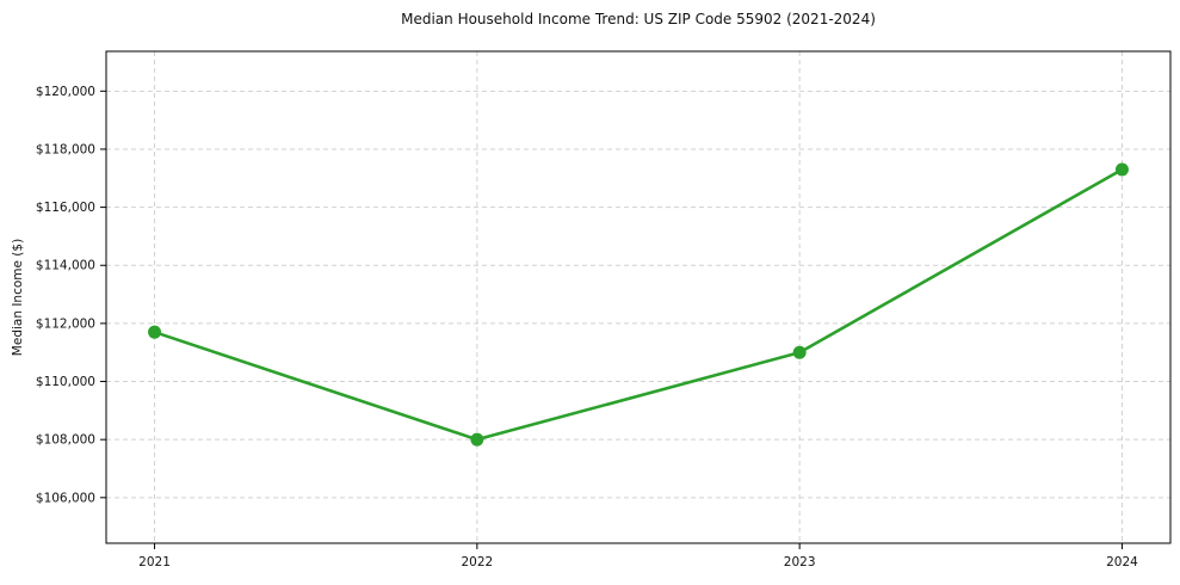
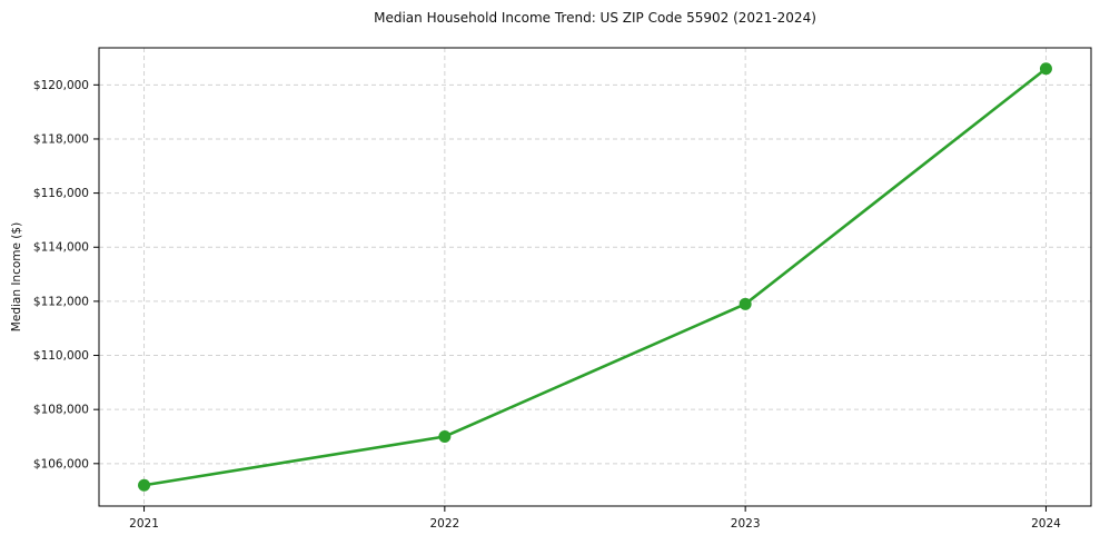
2021: $111700 -> $105200
2022: $108000 -> $107000
2023: $111000 -> $111900
2024: $117300 -> $120600
